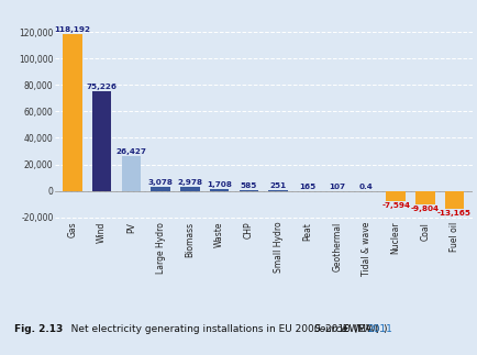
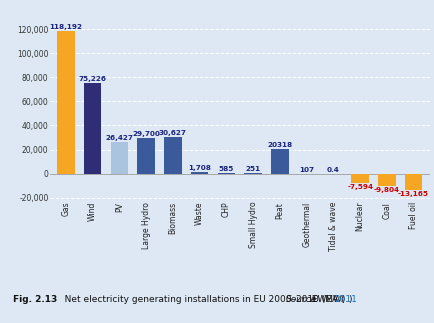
Large Hydro: 3,078 -> 29,700
Biomass: 2,978 -> 30,627
Peat: 165 -> 20318
